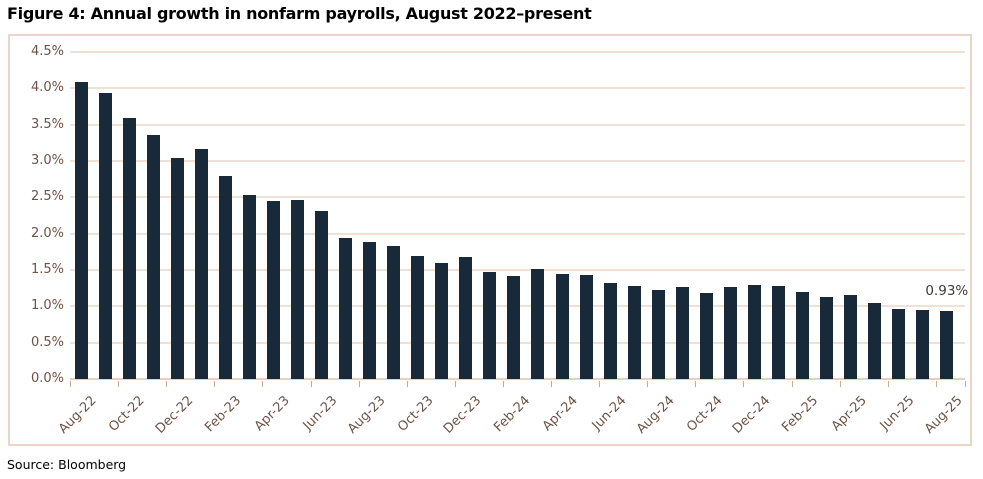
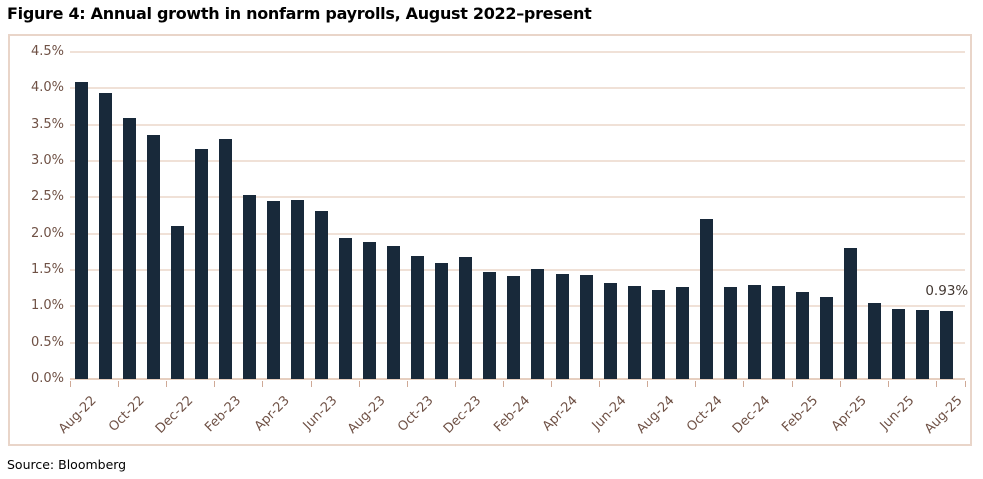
Dec-22: 3.0% -> 2.1%
Feb-23: 2.8% -> 3.3%
Oct-24: 1.2% -> 2.2%
Apr-25: 1.1% -> 1.8%
